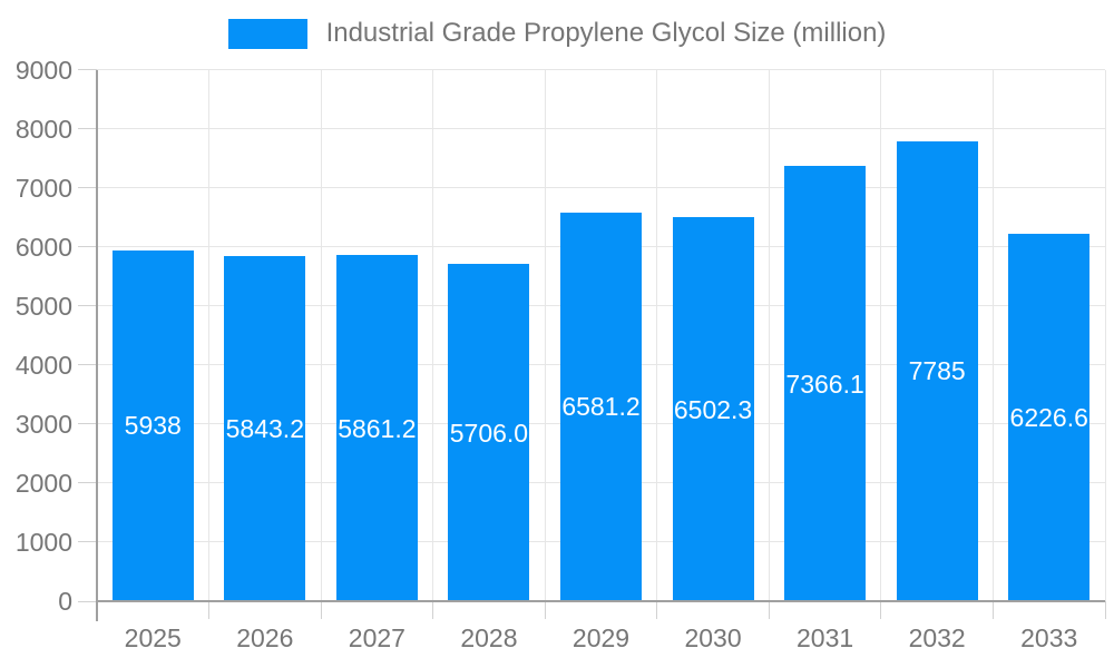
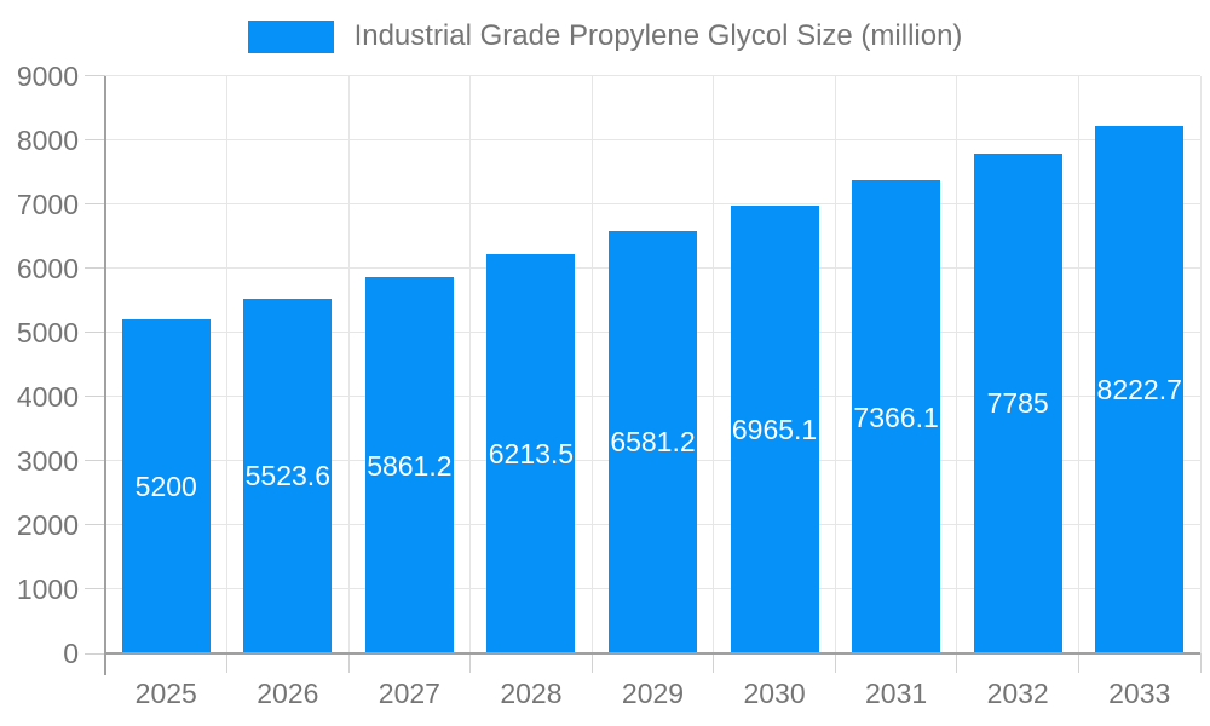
2025: 5938 -> 5200
2026: 5843.2 -> 5523.6
2028: 5706.0 -> 6213.5
2030: 6502.3 -> 6965.1
2033: 6226.6 -> 8222.7
